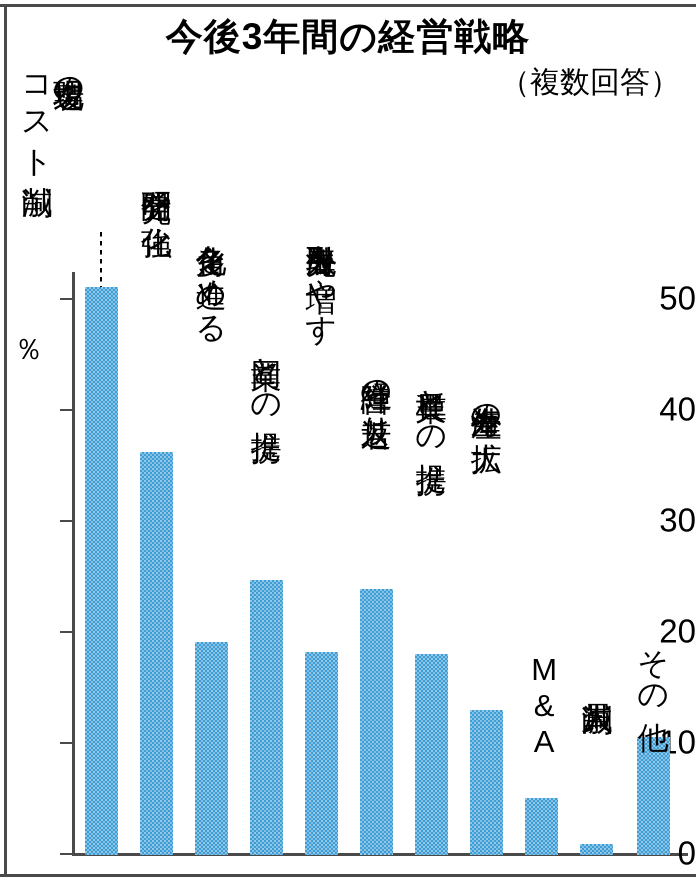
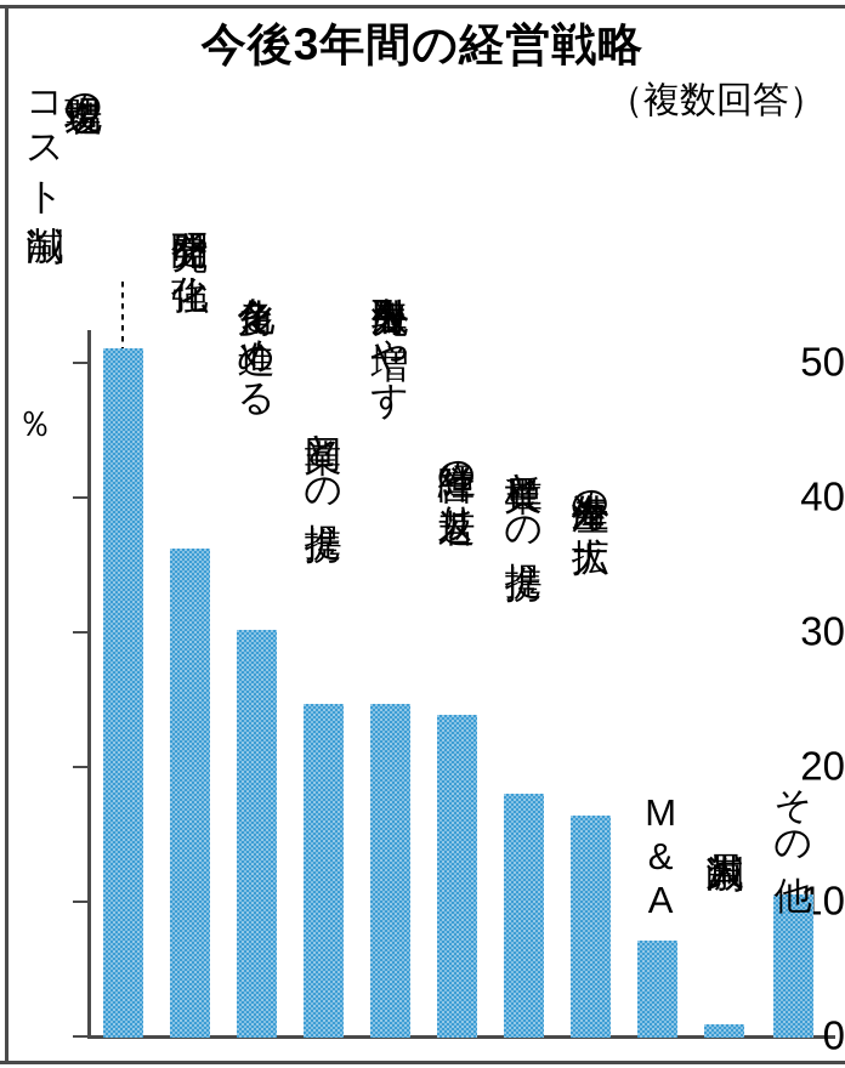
多角化を進める: 19.1 -> 30.2
海外取引先を増やす: 18.2 -> 24.7
海外生産の拡大: 13.0 -> 16.4
M&A: 5.1 -> 7.2
